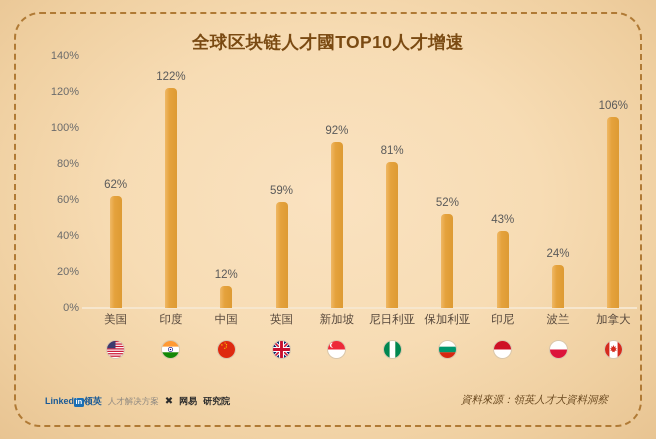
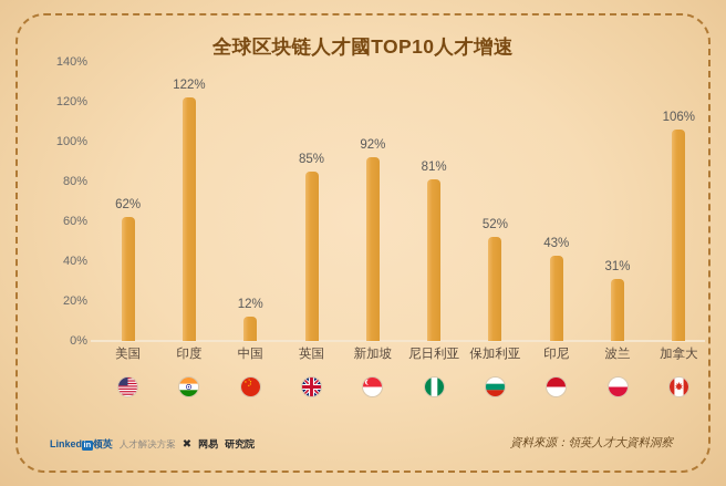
英国: 59% -> 85%
波兰: 24% -> 31%
